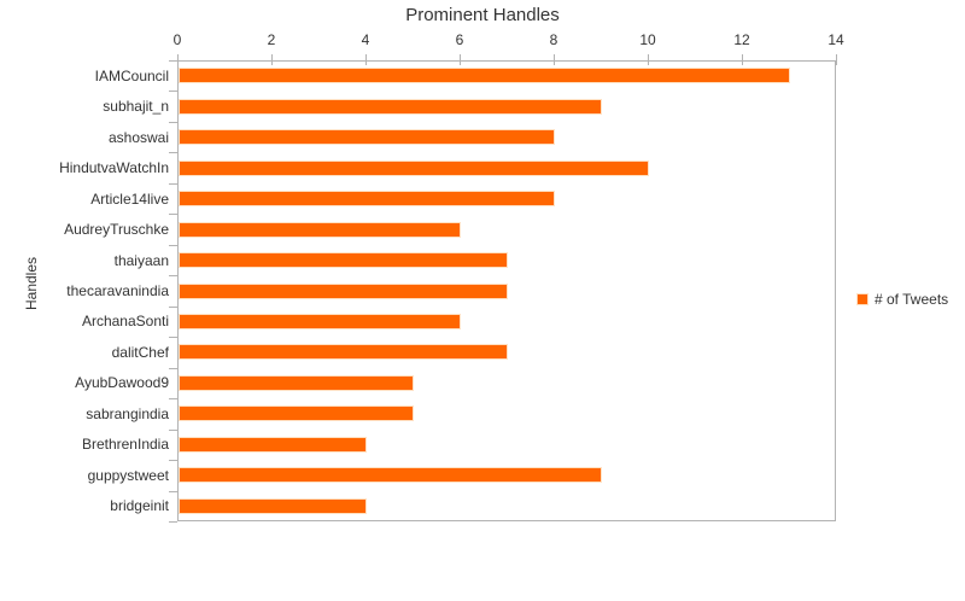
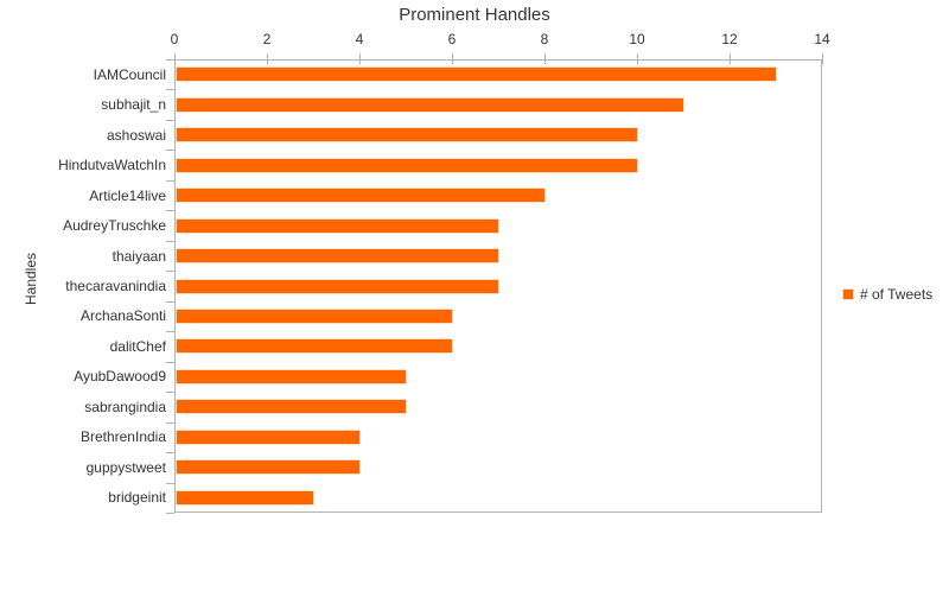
subhajit_n: 9 -> 11
ashoswai: 8 -> 10
AudreyTruschke: 6 -> 7
dalitChef: 7 -> 6
guppystweet: 9 -> 4
bridgeinit: 4 -> 3
